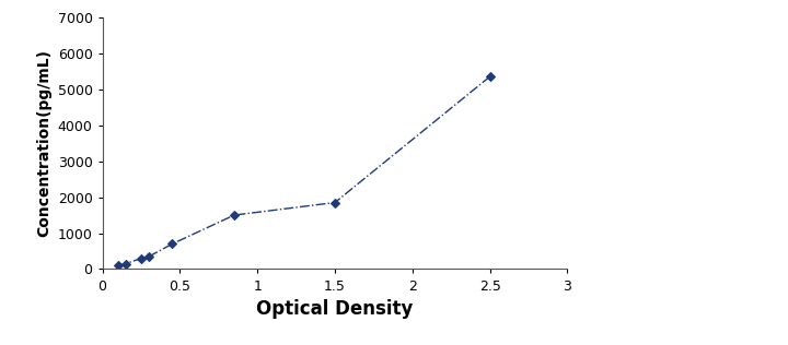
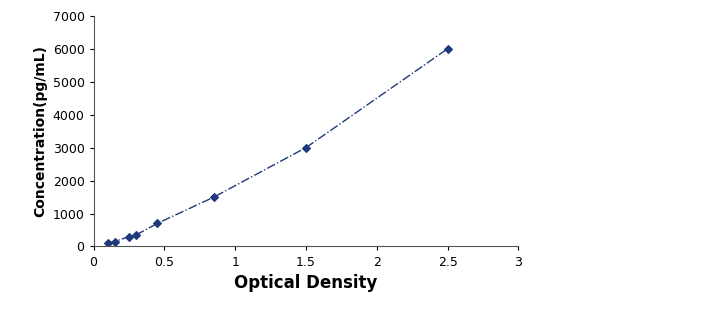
1.5: 1850 -> 3000
2.5: 5350 -> 6000
